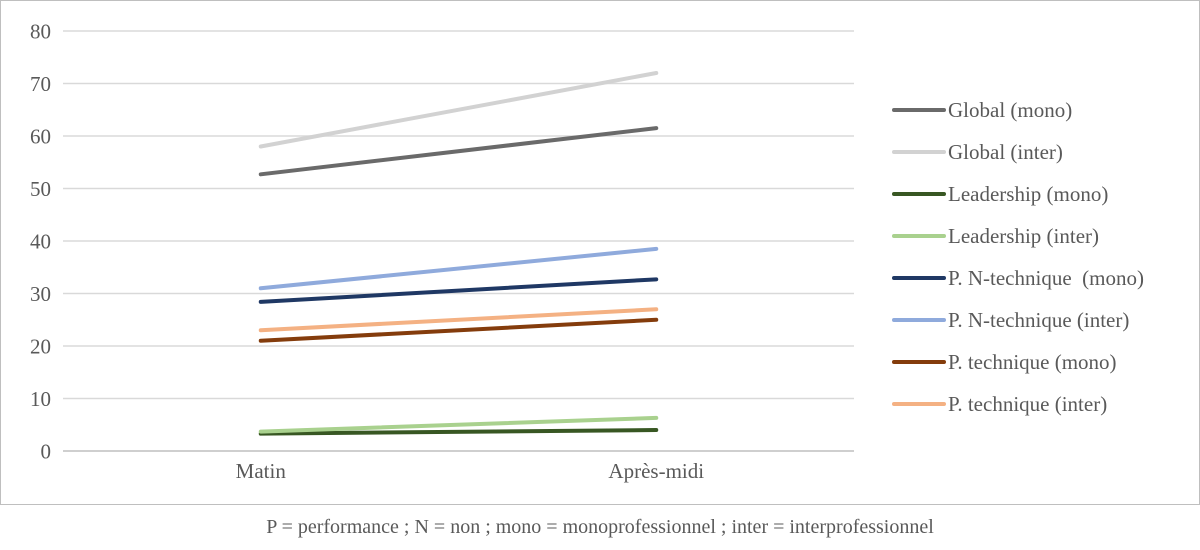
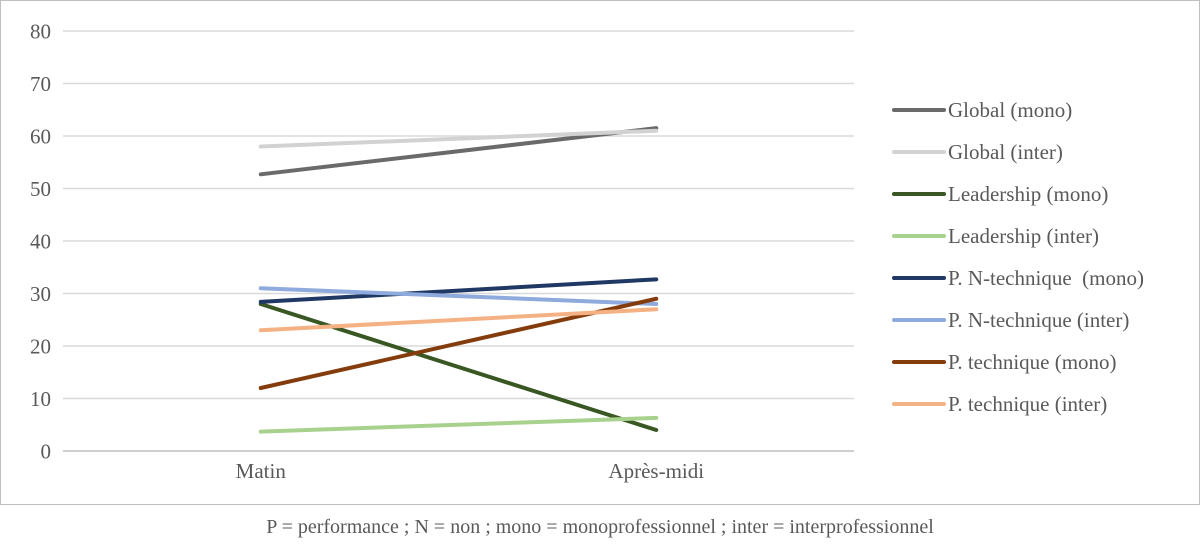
Leadership (mono)/Matin: 3 -> 28
P. technique (mono)/Matin: 21 -> 12
Global (inter)/Après-midi: 72 -> 61
P. N-technique (inter)/Après-midi: 38 -> 28
P. technique (mono)/Après-midi: 25 -> 29
